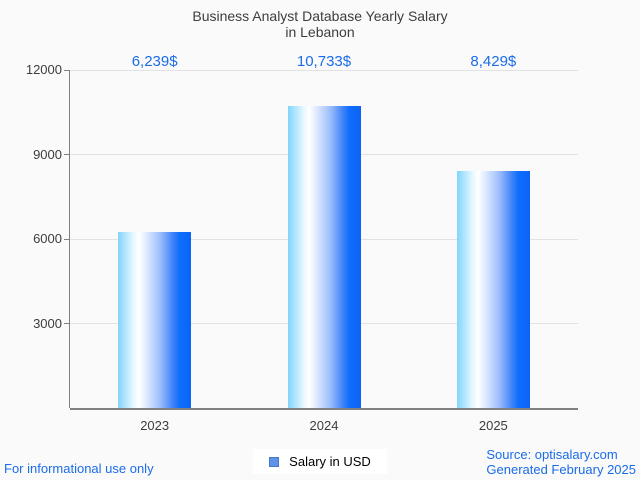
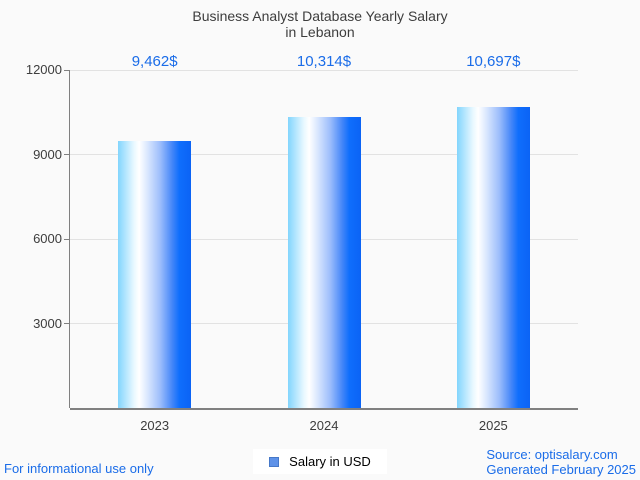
2023: 6,239 -> 9,462
2024: 10,733 -> 10,314
2025: 8,429 -> 10,697
